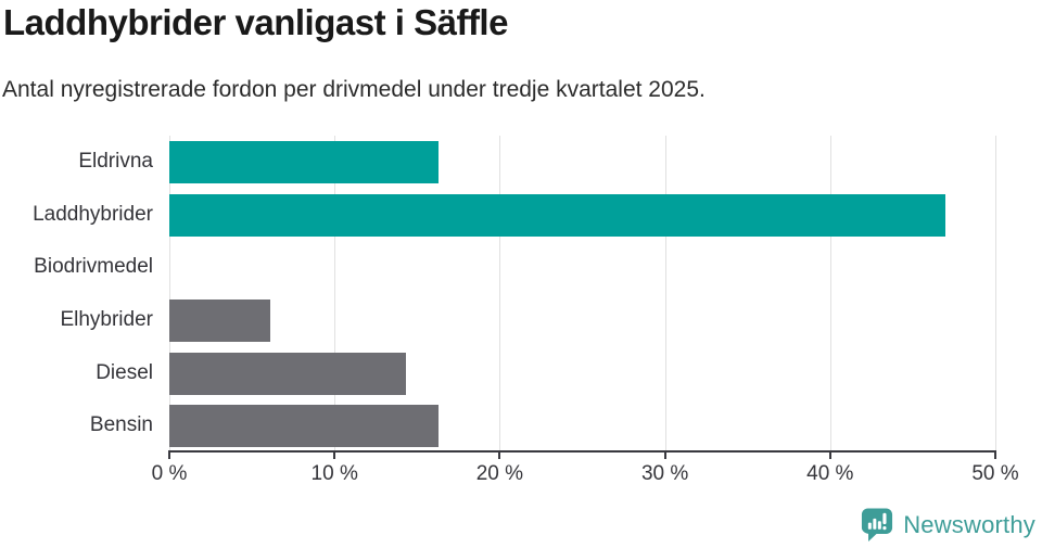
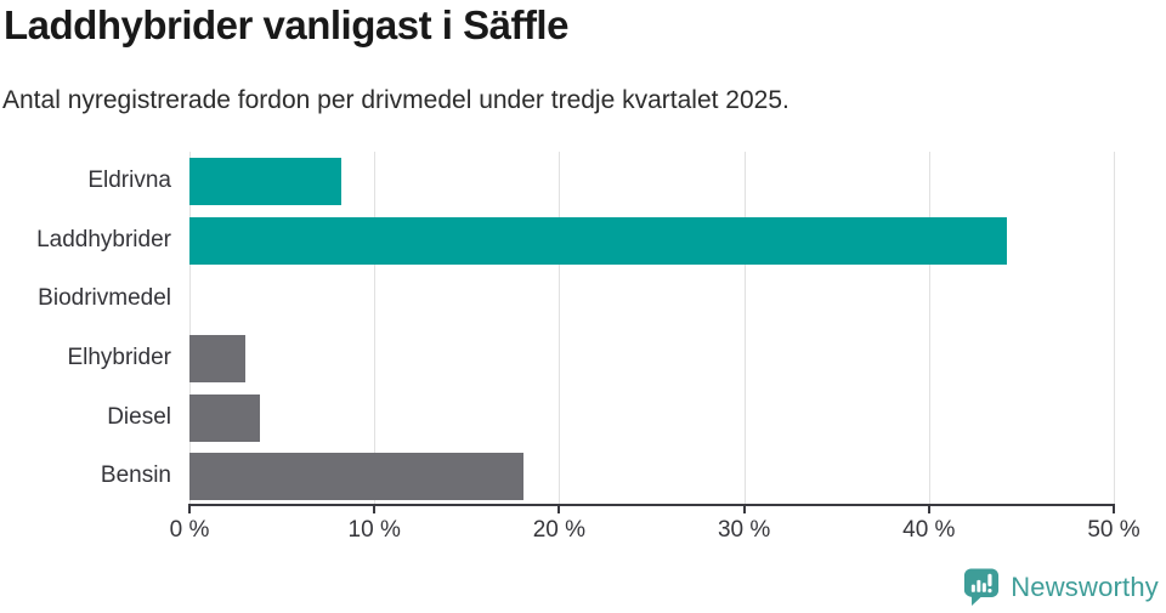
Eldrivna: 16.3% -> 8.2%
Laddhybrider: 47.0% -> 44.2%
Elhybrider: 6.1% -> 3.0%
Diesel: 14.3% -> 3.8%
Bensin: 16.3% -> 18.1%
